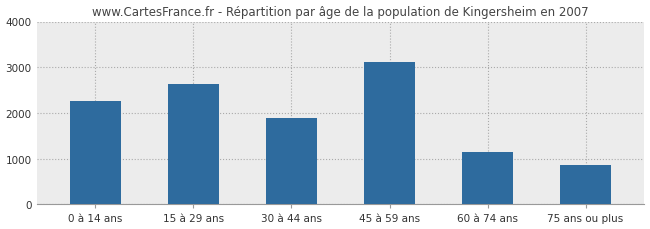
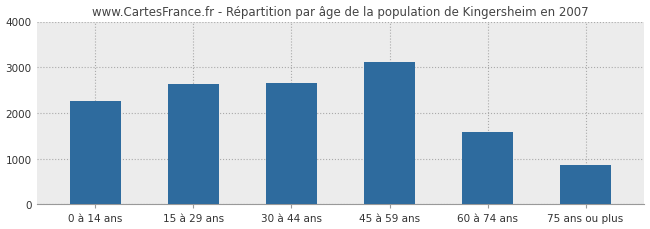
30 à 44 ans: 1900 -> 2660
60 à 74 ans: 1150 -> 1580
